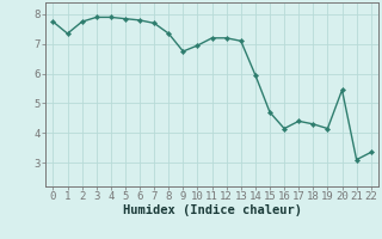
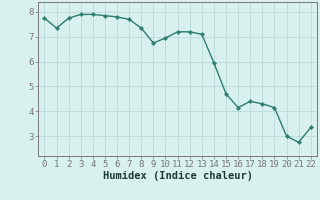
20: 5.45 -> 3.00
21: 3.10 -> 2.75
